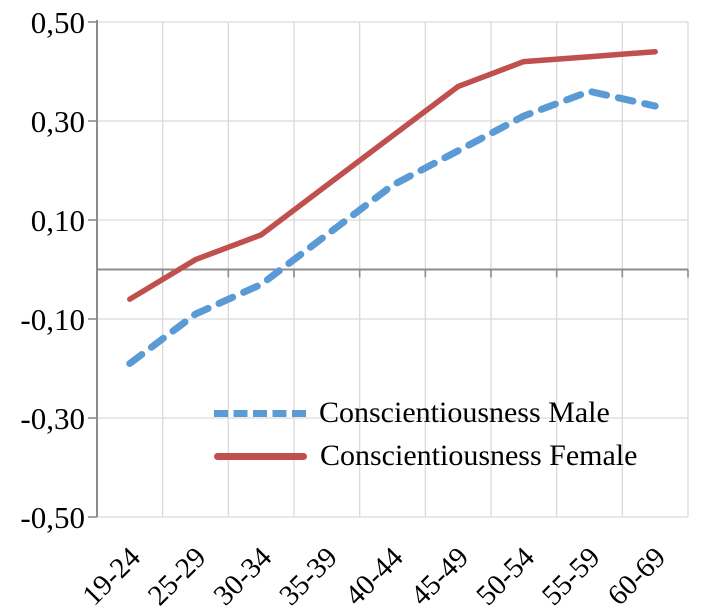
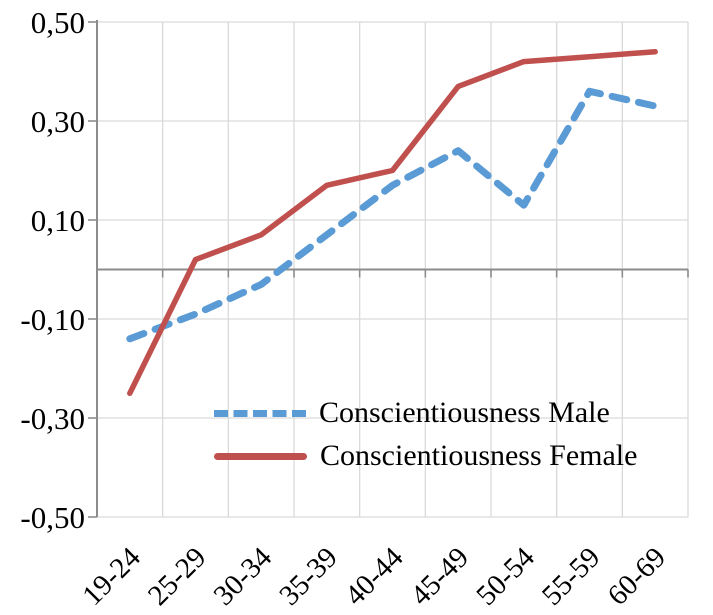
Conscientiousness Male/19-24: -0,19 -> -0,14
Conscientiousness Female/19-24: -0,06 -> -0,25
Conscientiousness Female/40-44: 0,27 -> 0,20
Conscientiousness Male/50-54: 0,31 -> 0,13
